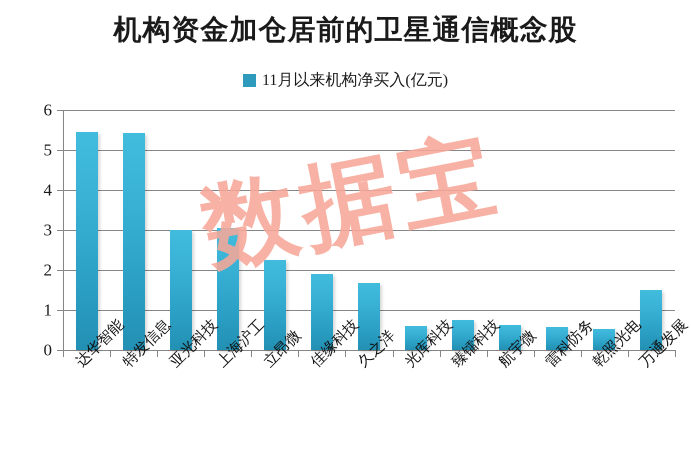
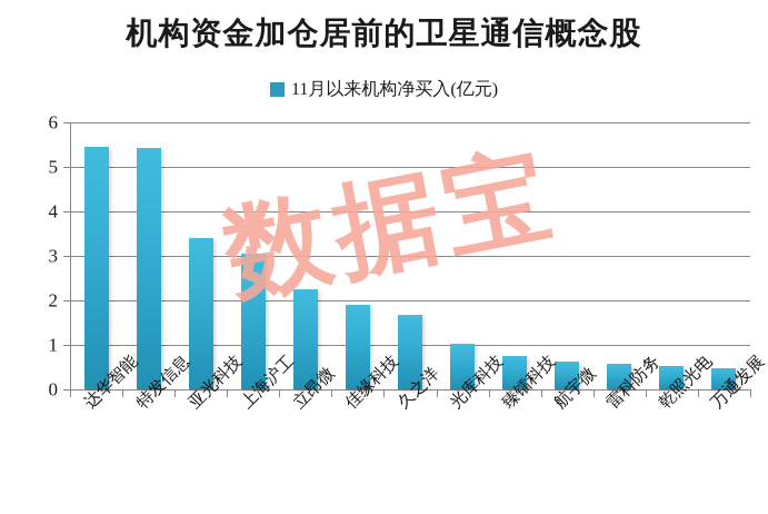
亚光科技: 3.0 -> 3.4
光库科技: 0.6 -> 1.0
万通发展: 1.5 -> 0.5
